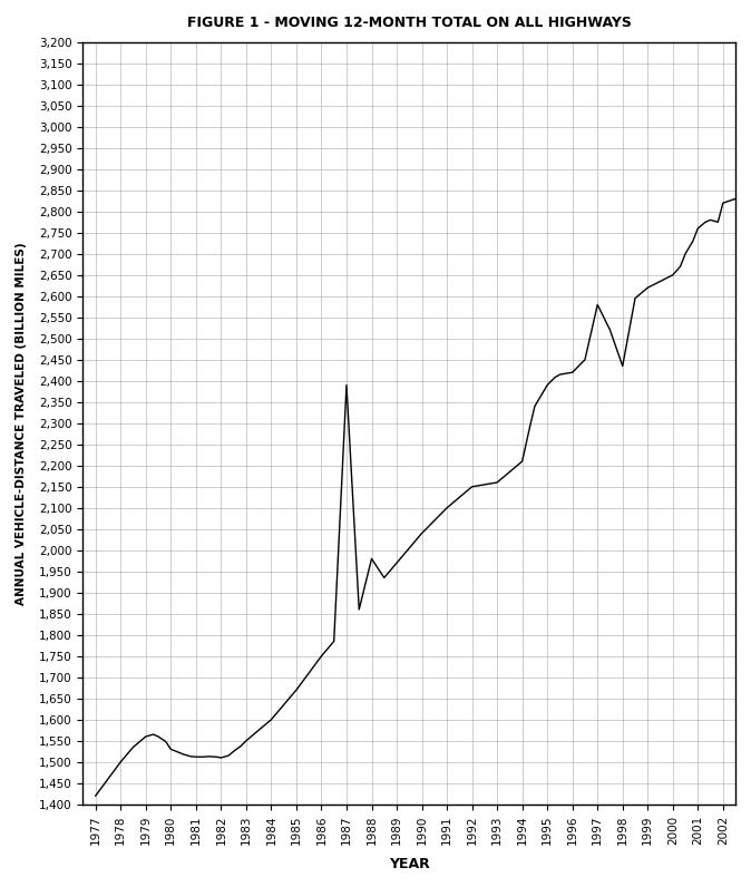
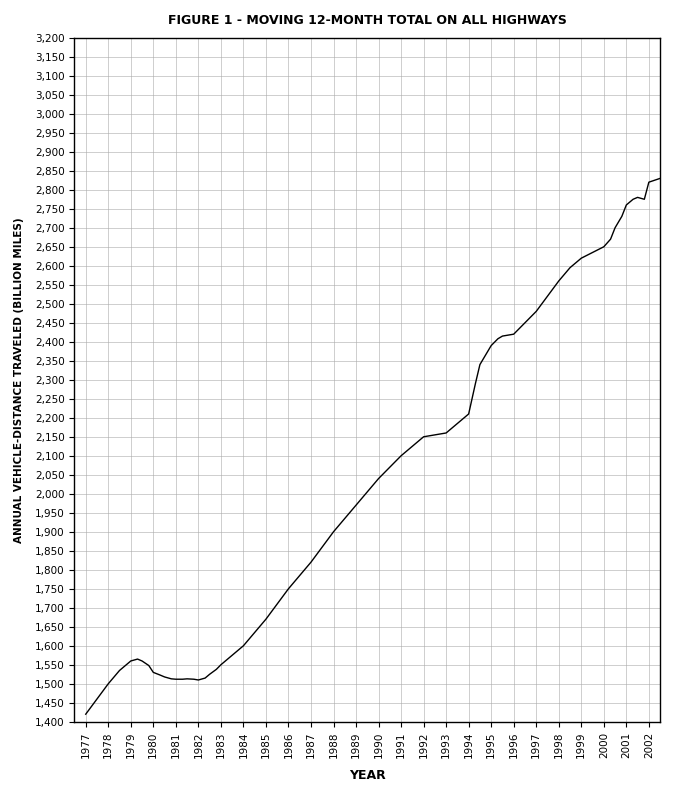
1987: 2,390 -> 1,820
1988: 1,980 -> 1,900
1997: 2,580 -> 2,480
1998: 2,435 -> 2,560
